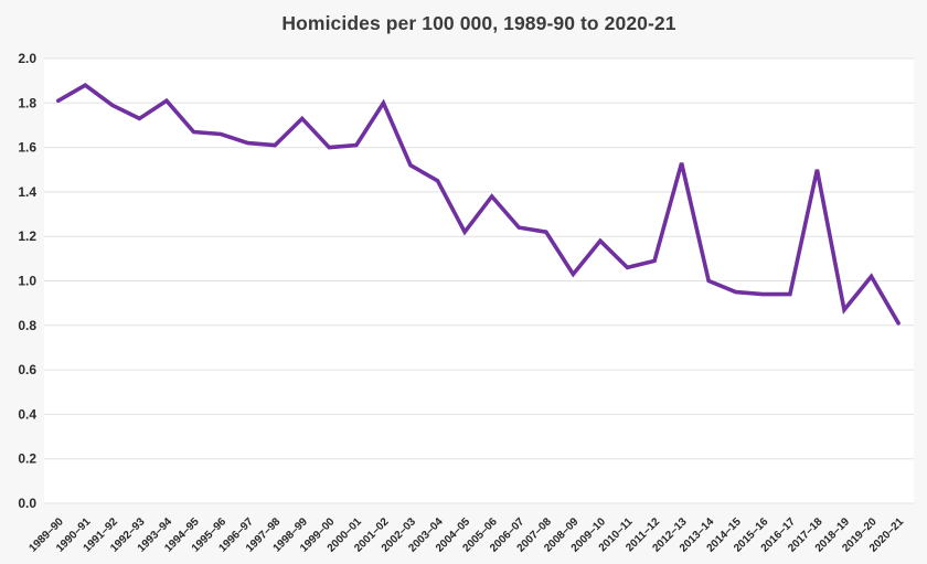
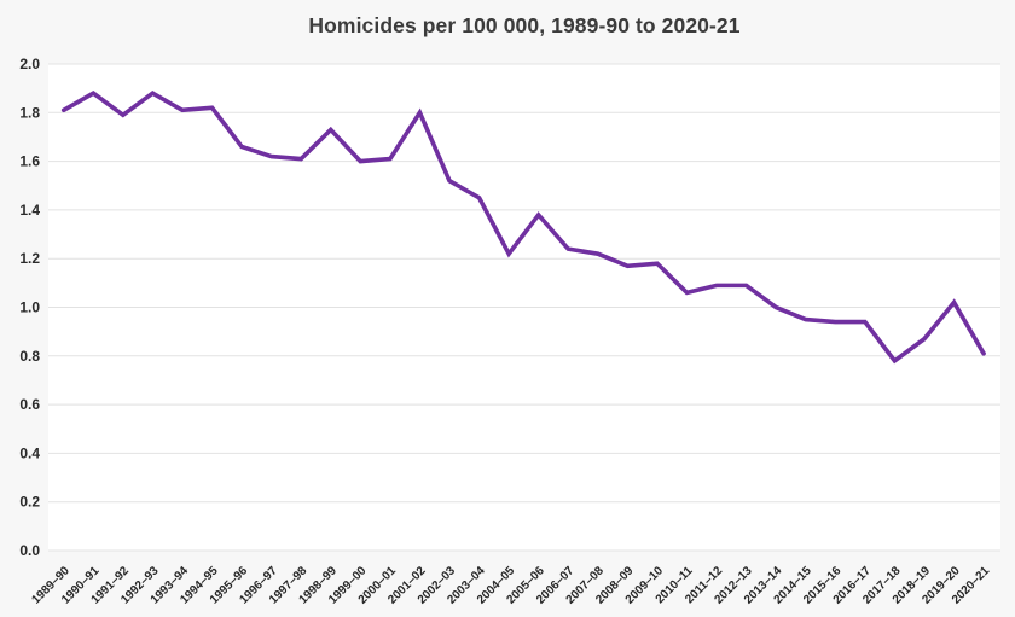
1992–93: 1.73 -> 1.88
1994–95: 1.67 -> 1.82
2008–09: 1.03 -> 1.17
2012–13: 1.53 -> 1.09
2017–18: 1.50 -> 0.78
